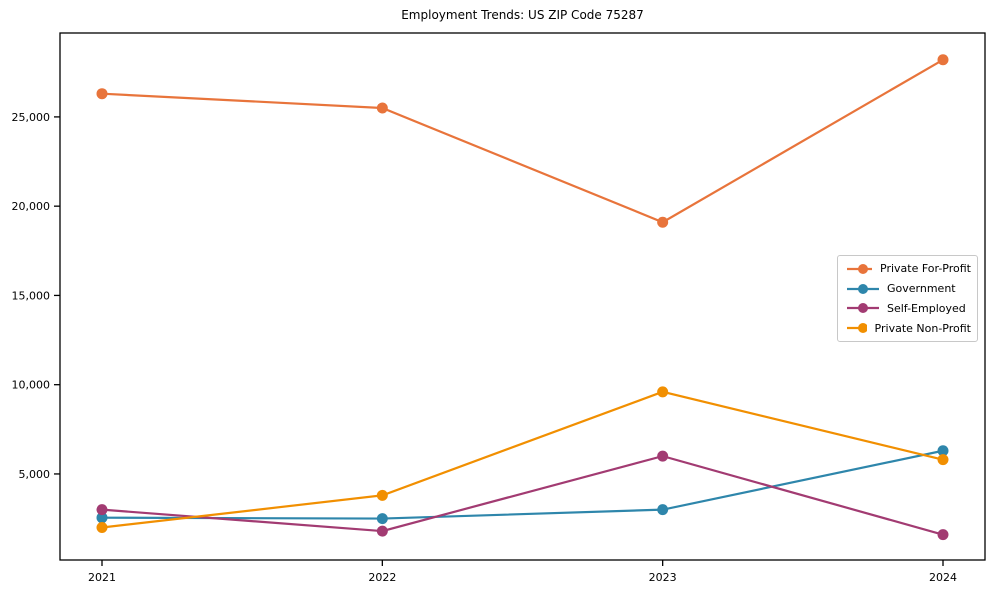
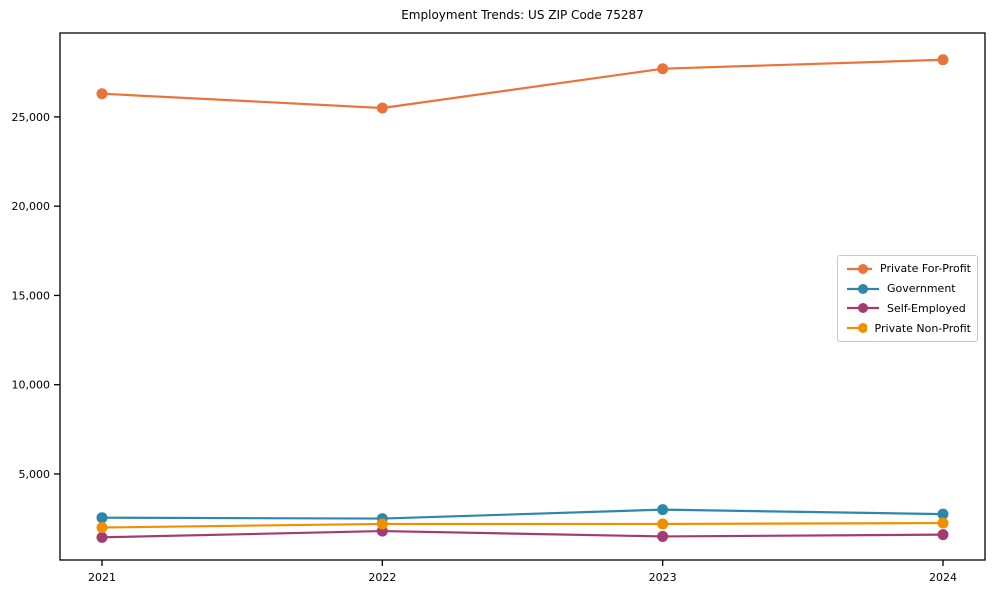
Self-Employed/2021: 3000 -> 1400
Private Non-Profit/2022: 3800 -> 2200
Private For-Profit/2023: 19100 -> 27700
Self-Employed/2023: 6000 -> 1500
Private Non-Profit/2023: 9600 -> 2200
Government/2024: 6300 -> 2800
Private Non-Profit/2024: 5800 -> 2200
